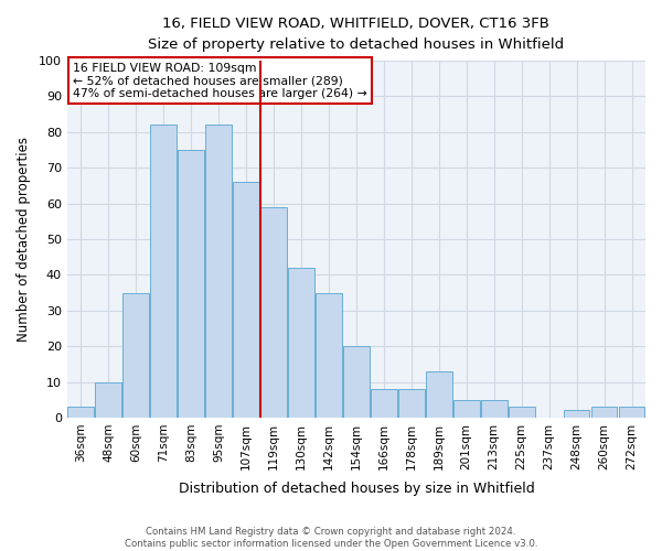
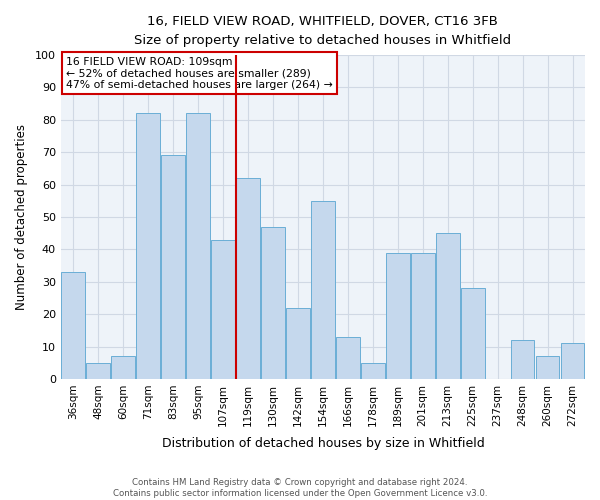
36sqm: 3 -> 33
48sqm: 10 -> 5
60sqm: 35 -> 7
83sqm: 75 -> 69
107sqm: 66 -> 43
119sqm: 59 -> 62
130sqm: 42 -> 47
142sqm: 35 -> 22
154sqm: 20 -> 55
166sqm: 8 -> 13
178sqm: 8 -> 5
189sqm: 13 -> 39
201sqm: 5 -> 39
213sqm: 5 -> 45
225sqm: 3 -> 28
248sqm: 2 -> 12
260sqm: 3 -> 7
272sqm: 3 -> 11
